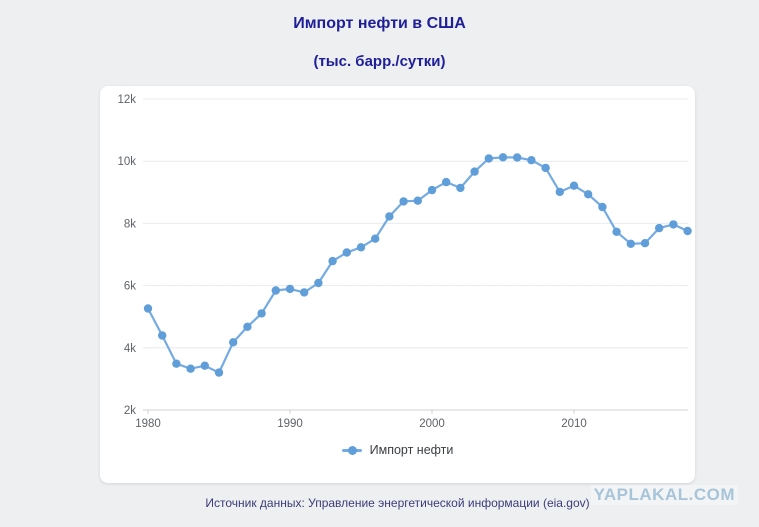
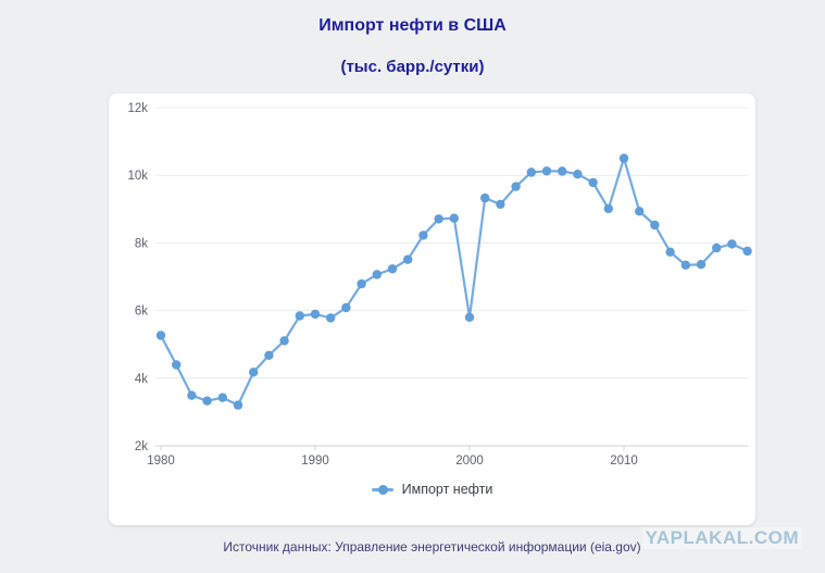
2000: 9.1k -> 5.8k
2010: 9.2k -> 10.5k
